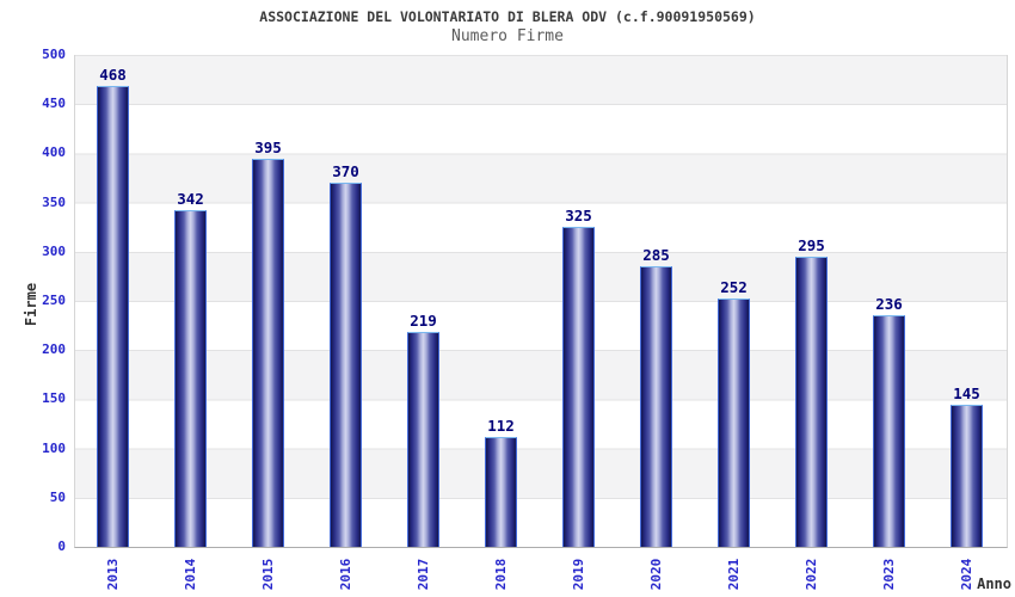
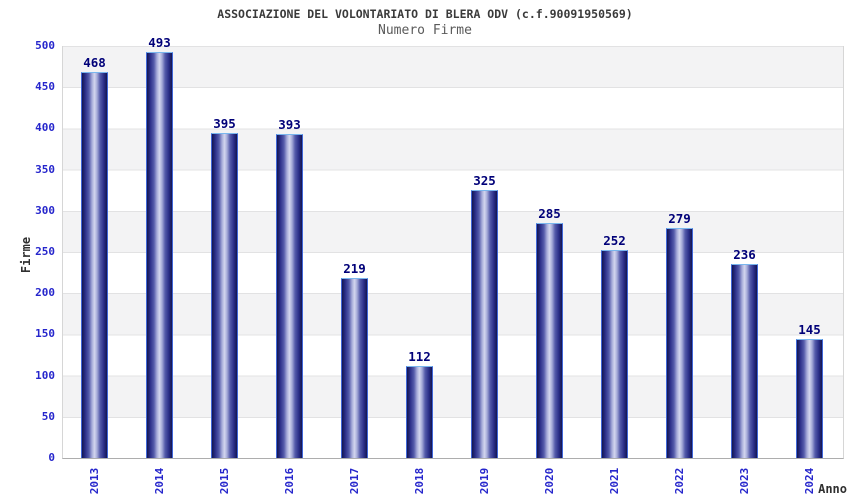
2014: 342 -> 493
2016: 370 -> 393
2022: 295 -> 279
